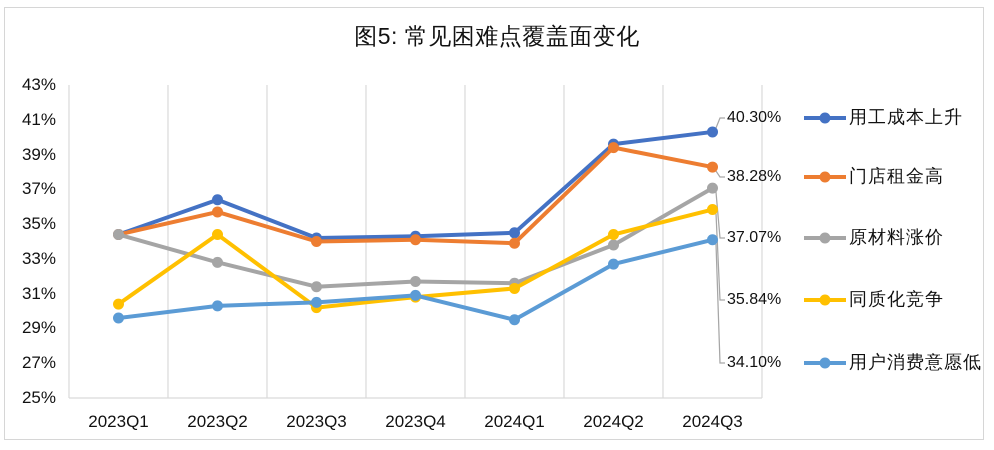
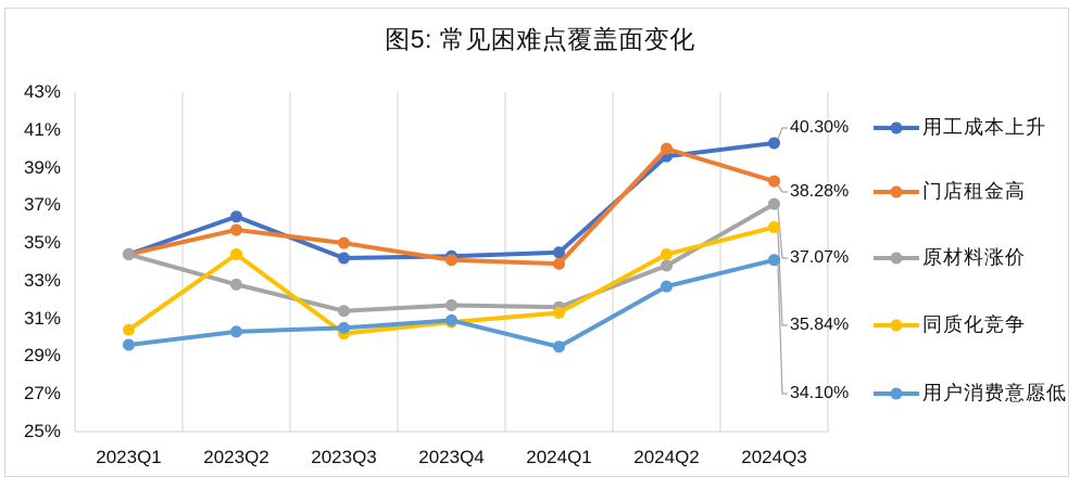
门店租金高/2023Q3: 34.0% -> 35.0%
门店租金高/2024Q2: 39.4% -> 40.0%
